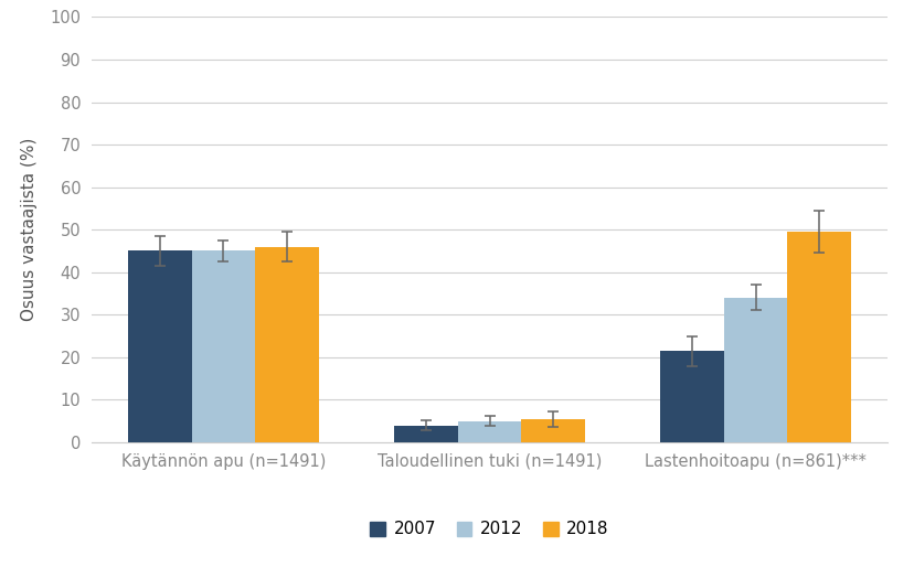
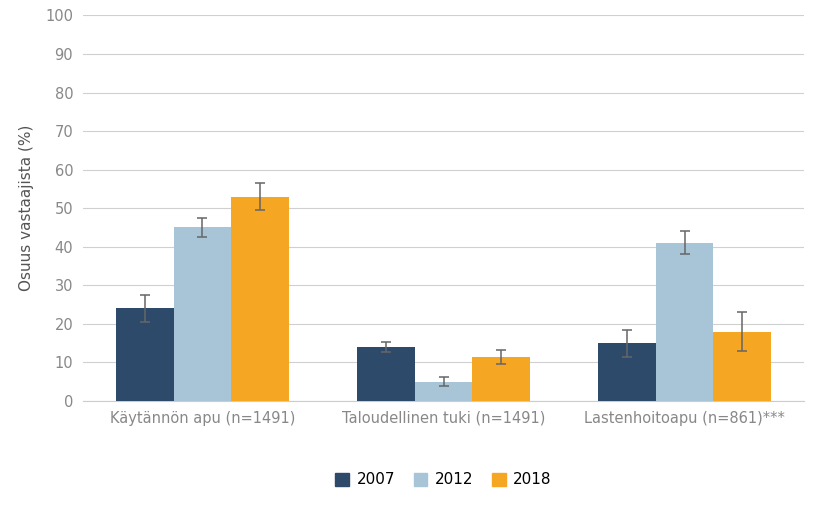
2007/Käytännön apu (n=1491): 45.0 -> 24.0
2018/Käytännön apu (n=1491): 46.0 -> 53.0
2007/Taloudellinen tuki (n=1491): 4.0 -> 14.0
2018/Taloudellinen tuki (n=1491): 5.5 -> 11.5
2007/Lastenhoitoapu (n=861)***: 21.5 -> 15.0
2012/Lastenhoitoapu (n=861)***: 34 -> 41
2018/Lastenhoitoapu (n=861)***: 49.5 -> 18.0
